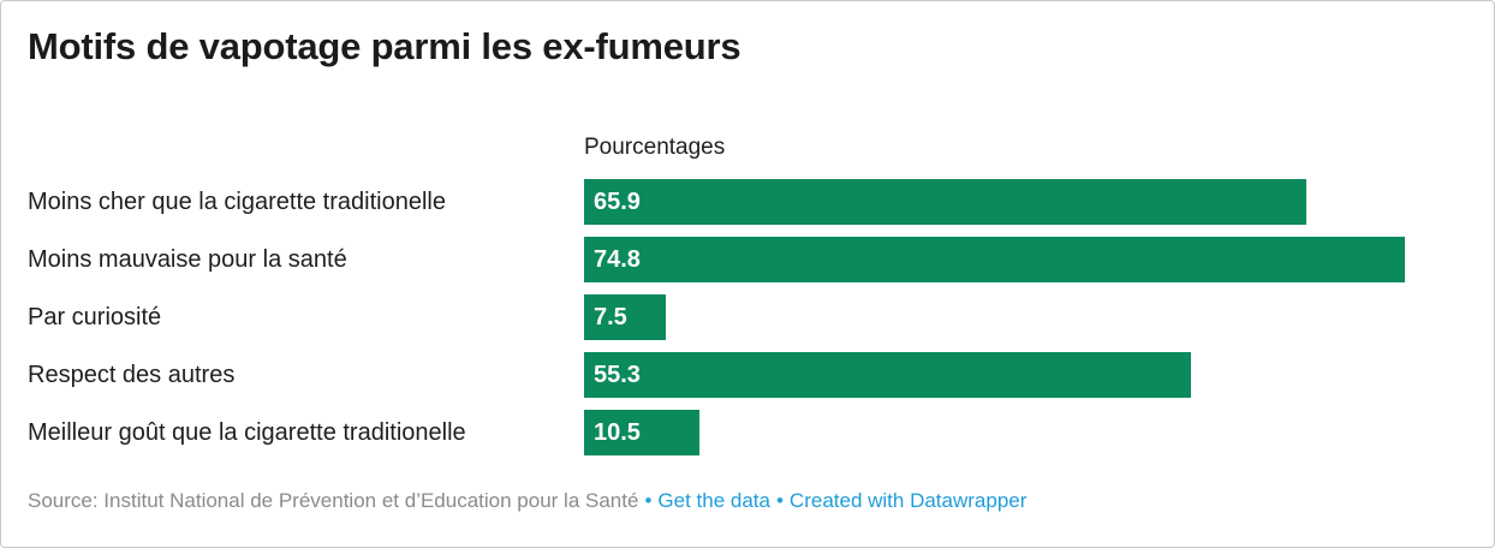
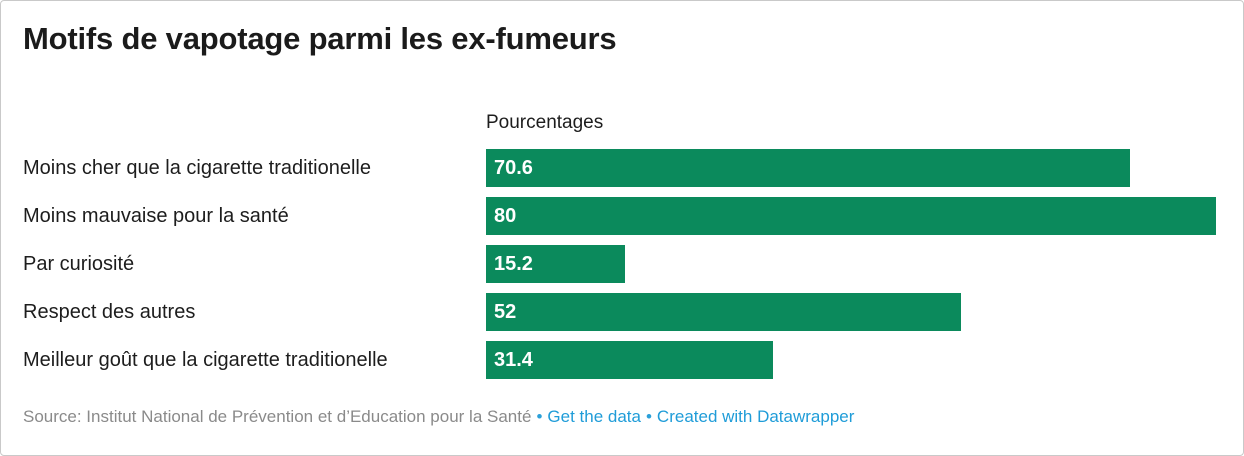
Moins cher que la cigarette traditionelle: 65.9 -> 70.6
Moins mauvaise pour la santé: 74.8 -> 80
Par curiosité: 7.5 -> 15.2
Respect des autres: 55.3 -> 52
Meilleur goût que la cigarette traditionelle: 10.5 -> 31.4
